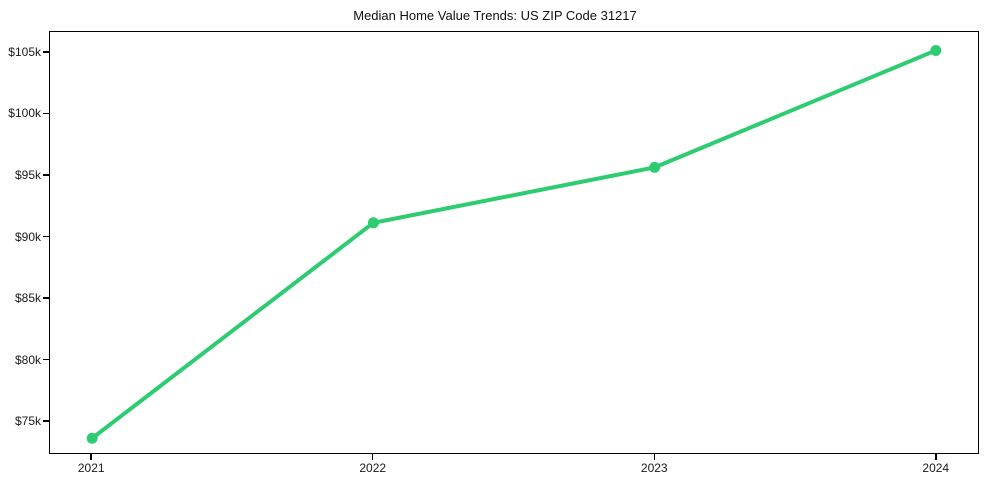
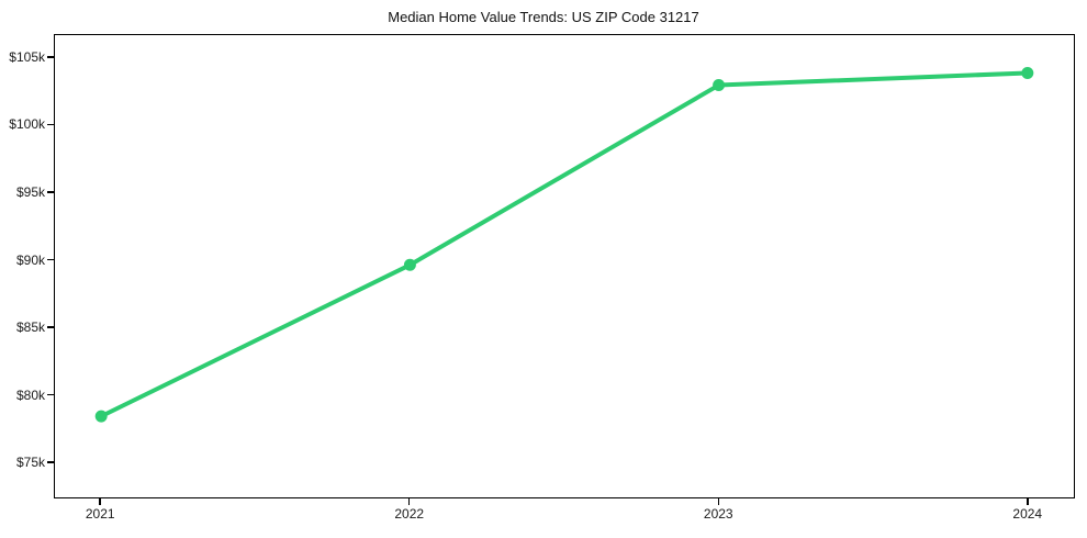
2021: $73.7k -> $78.5k
2022: $91.2k -> $89.7k
2023: $95.7k -> $103.0k
2024: $105.2k -> $103.9k
